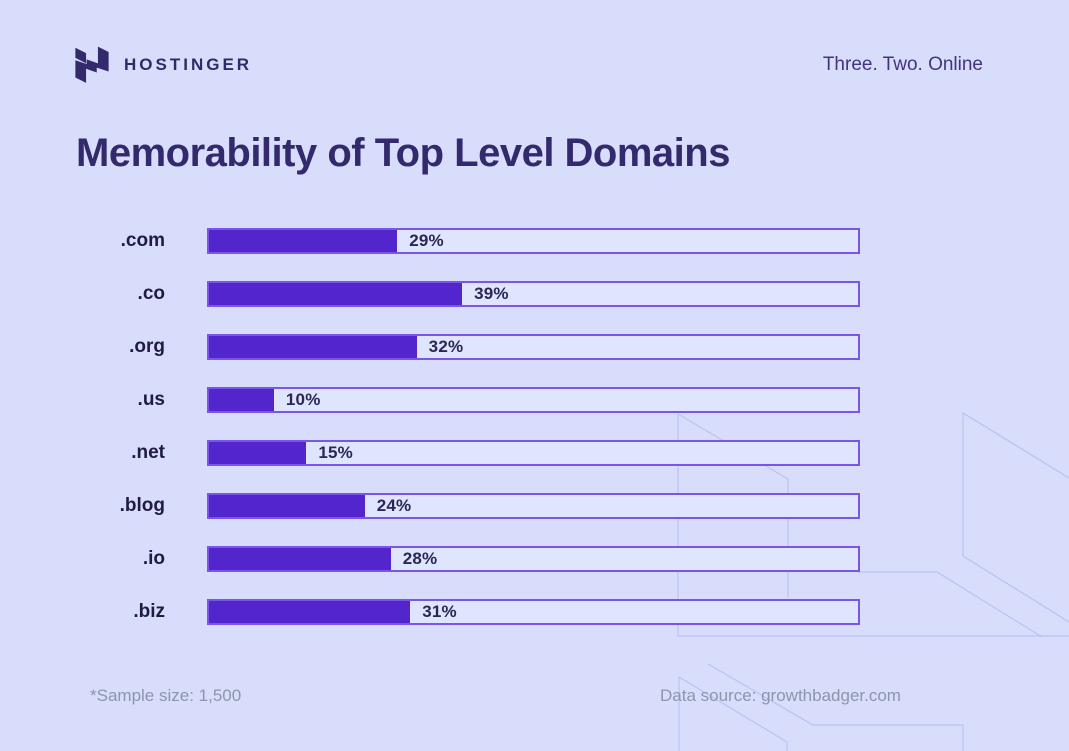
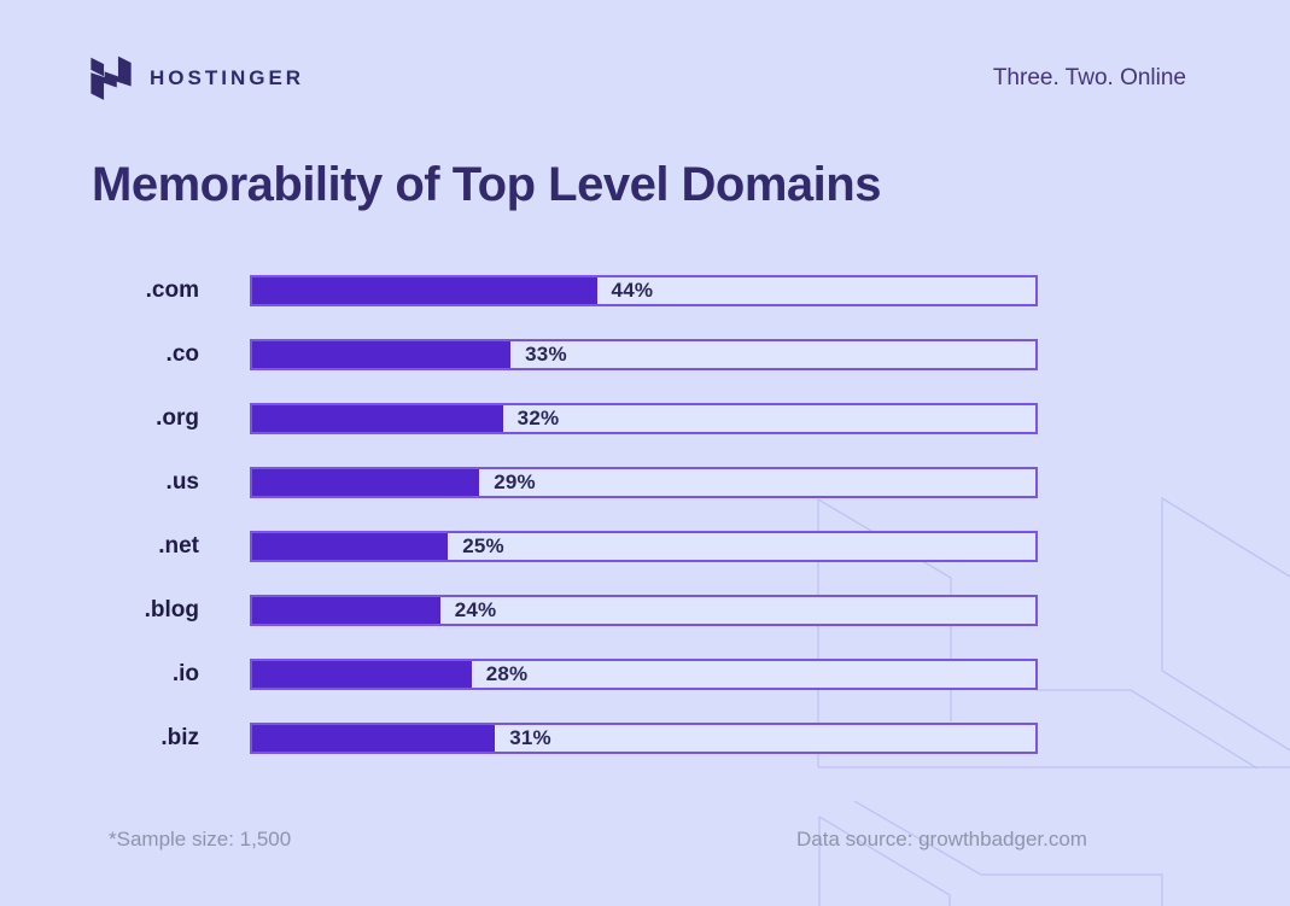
.com: 29% -> 44%
.co: 39% -> 33%
.us: 10% -> 29%
.net: 15% -> 25%
